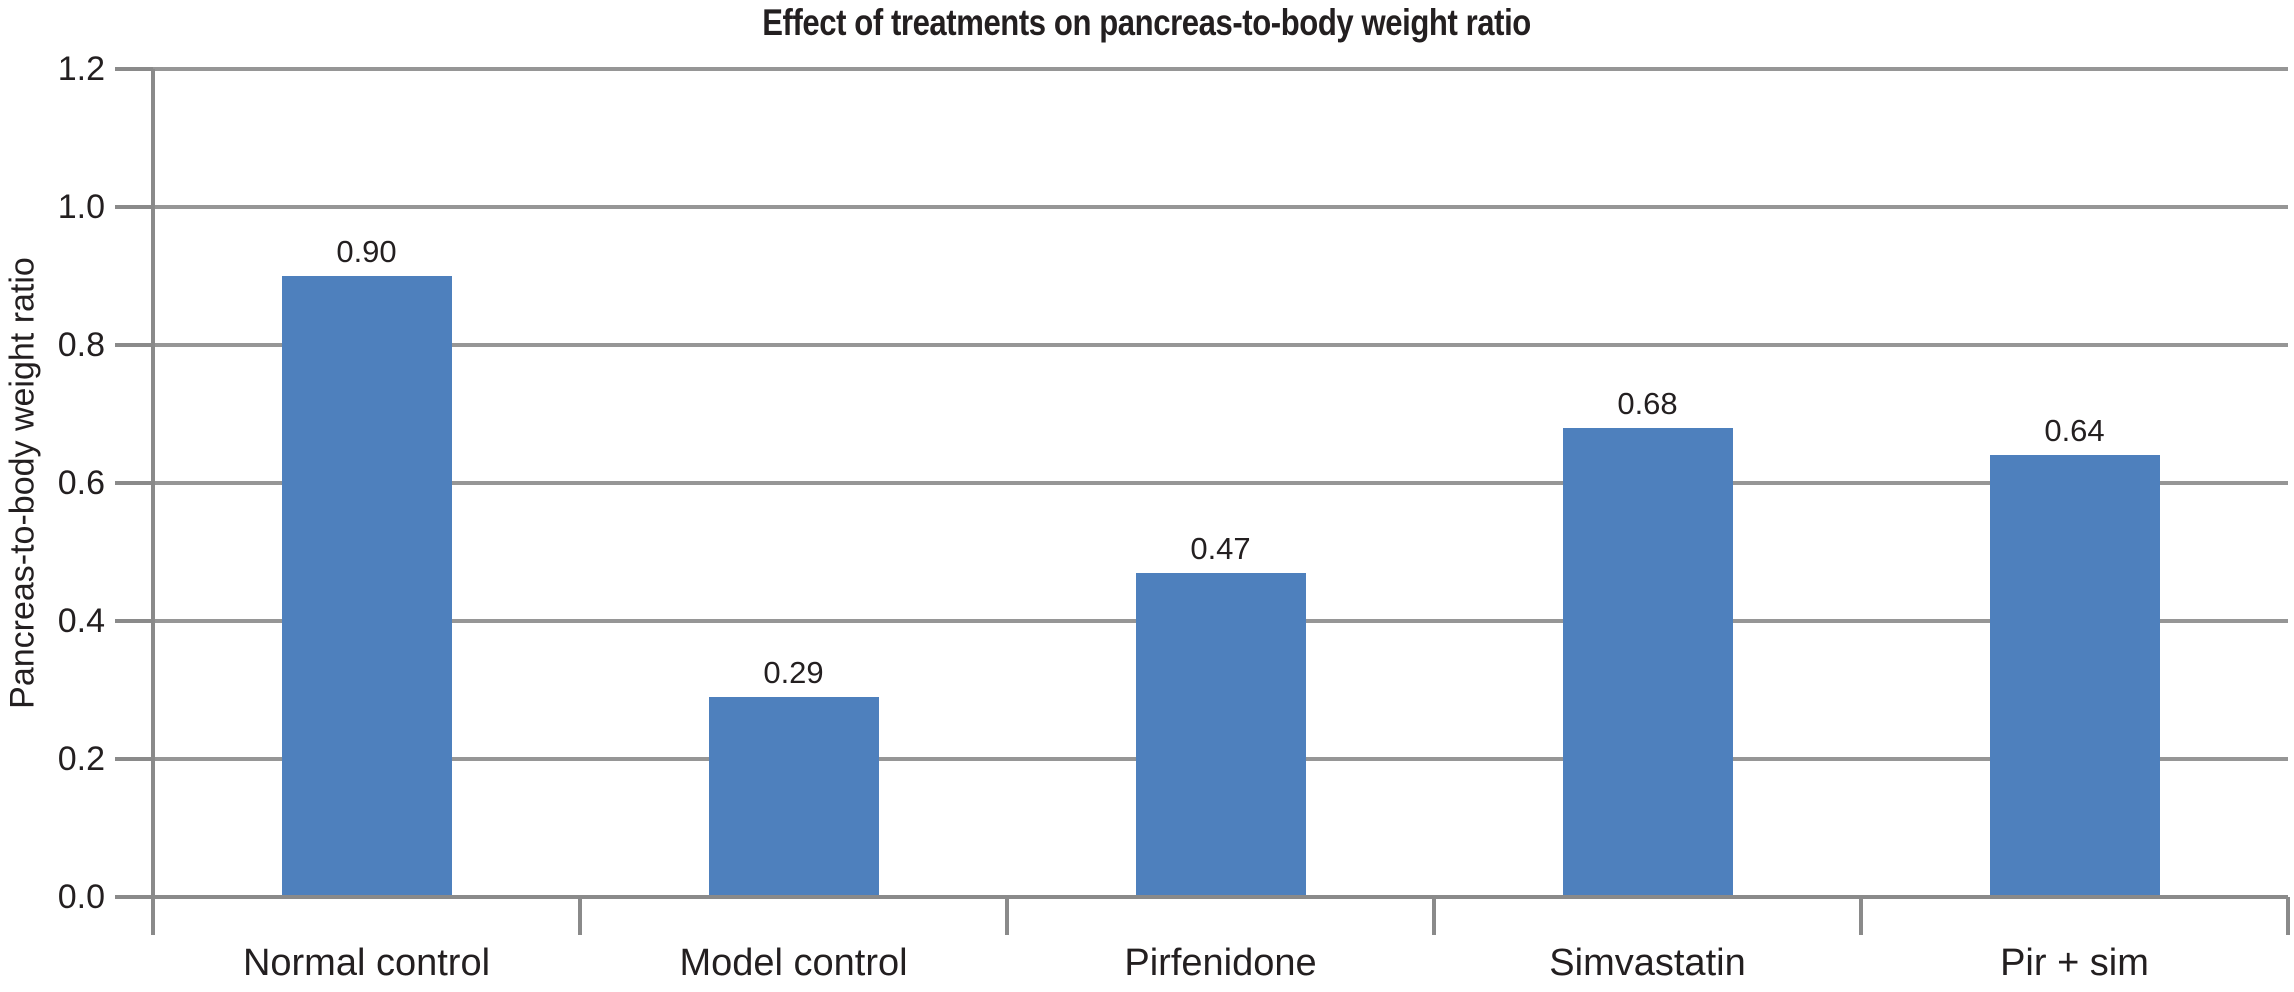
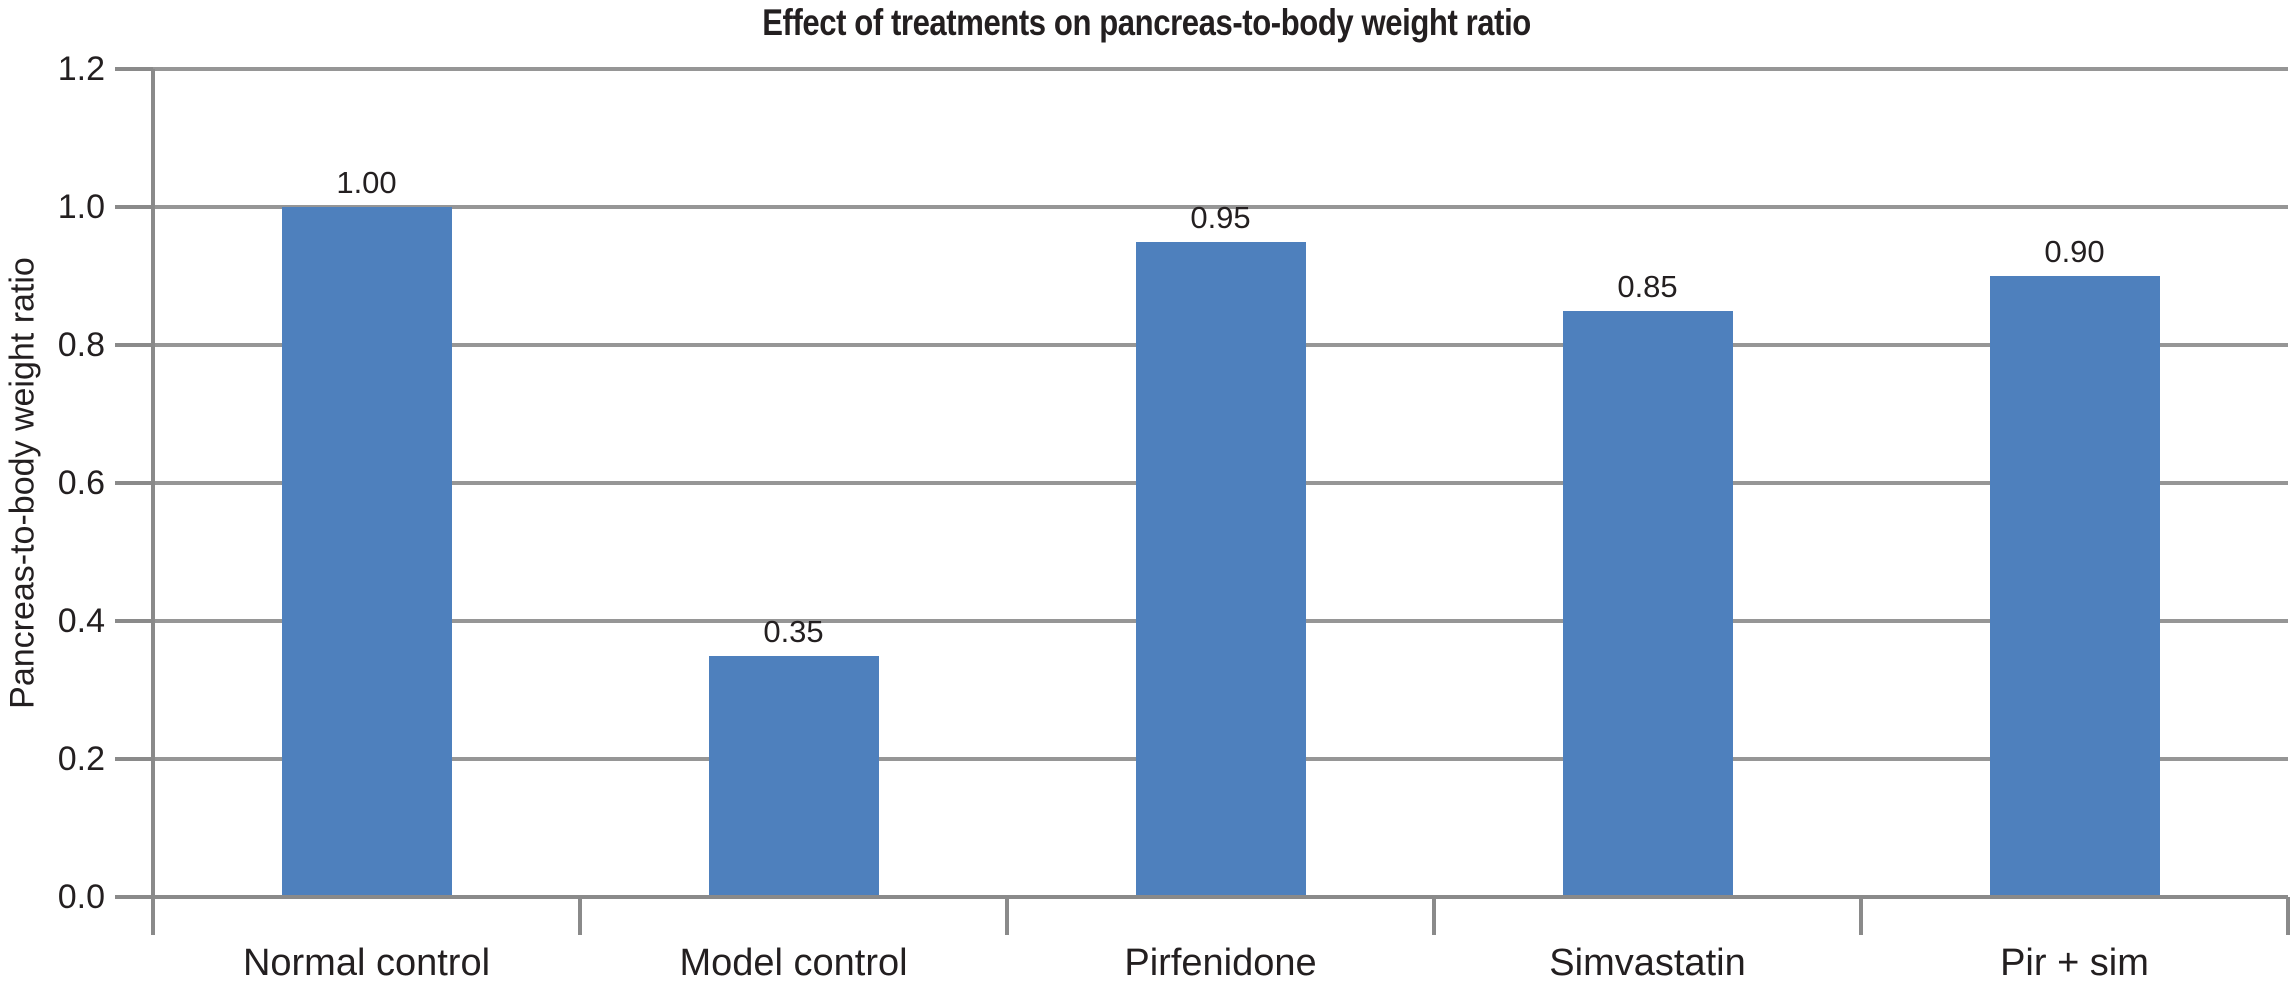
Normal control: 0.90 -> 1.00
Model control: 0.29 -> 0.35
Pirfenidone: 0.47 -> 0.95
Simvastatin: 0.68 -> 0.85
Pir + sim: 0.64 -> 0.90
